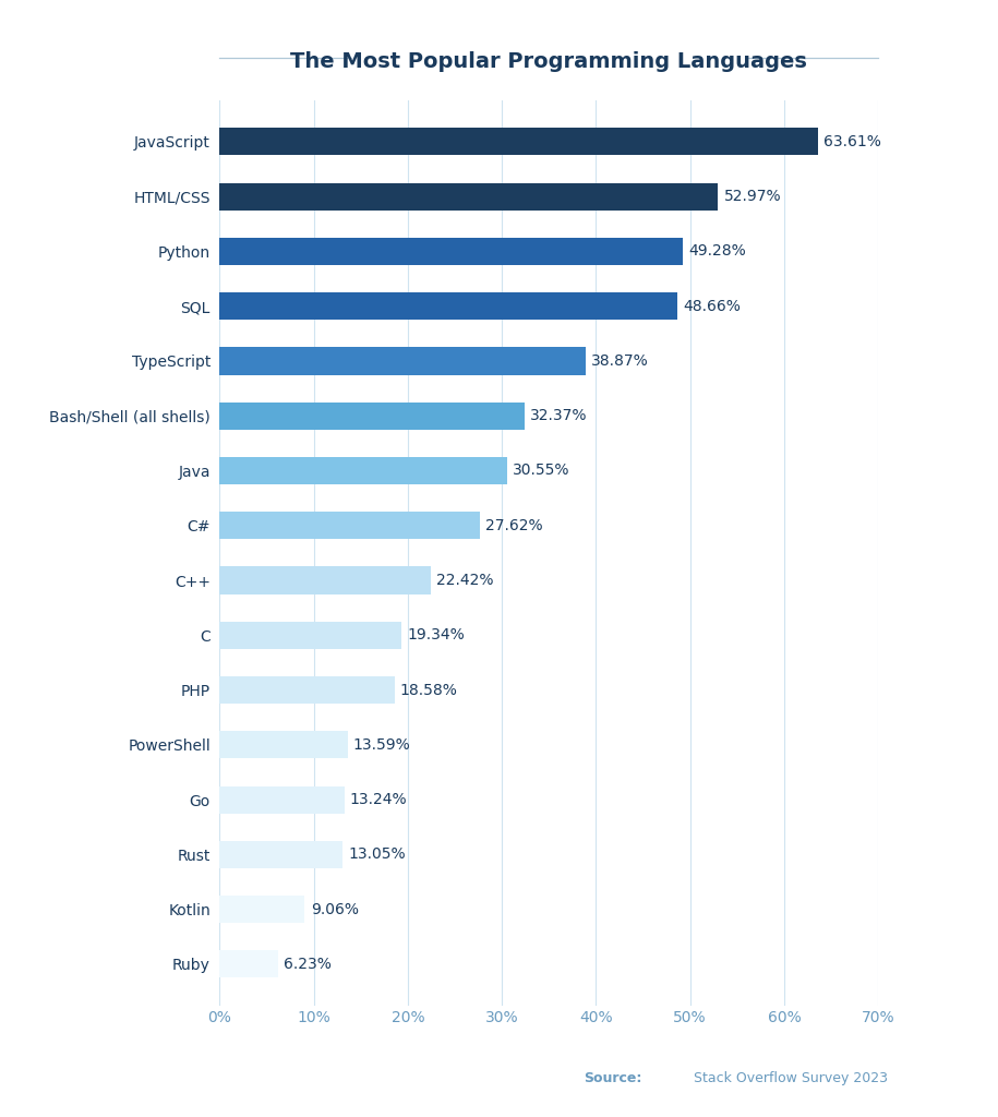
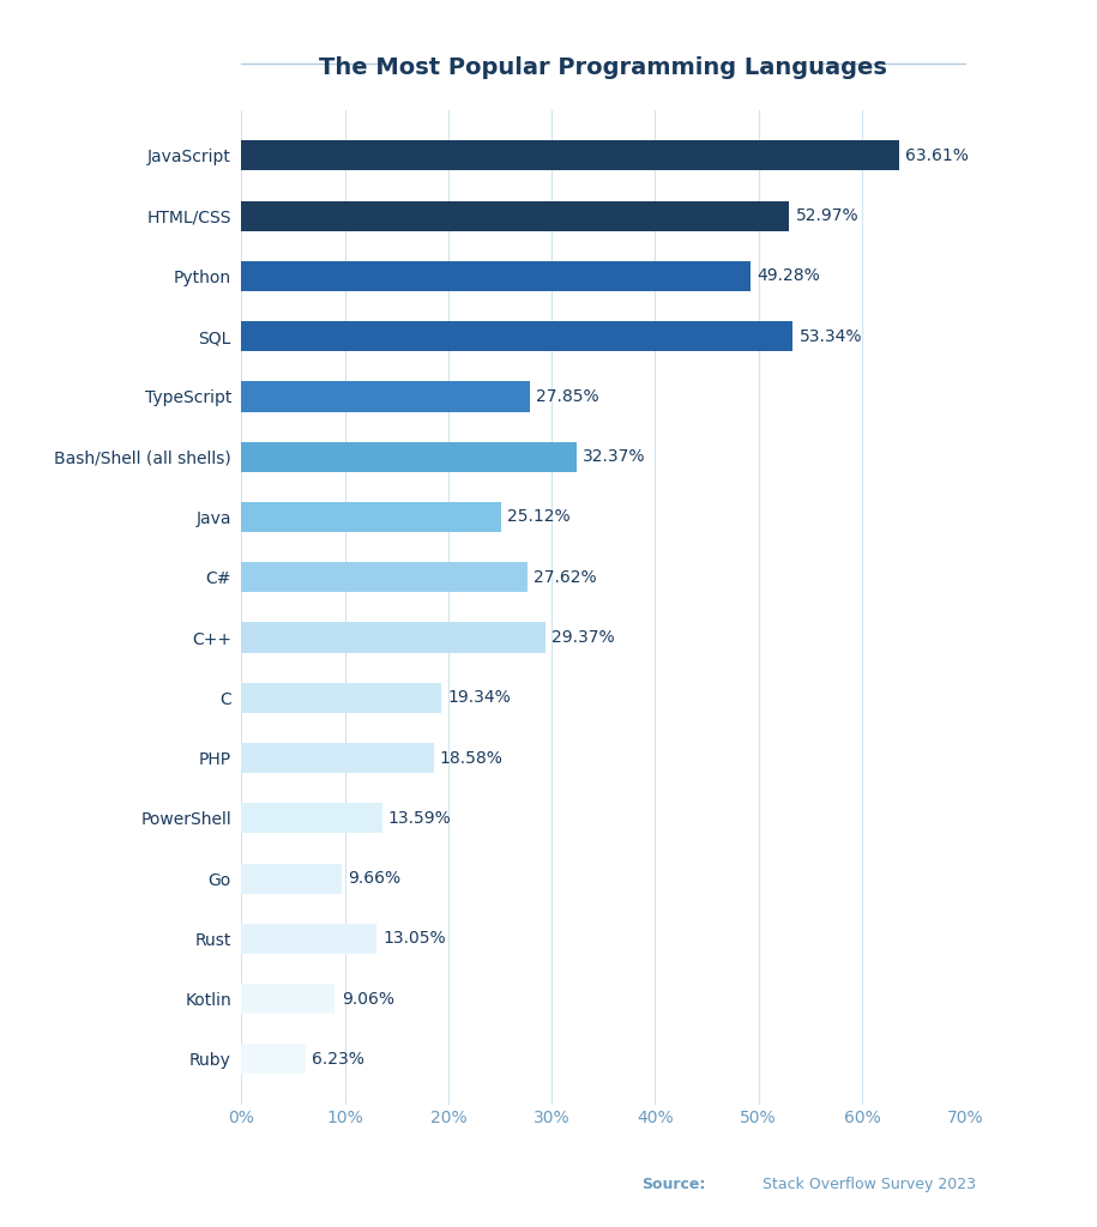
SQL: 48.66% -> 53.34%
TypeScript: 38.87% -> 27.85%
Java: 30.55% -> 25.12%
C++: 22.42% -> 29.37%
Go: 13.24% -> 9.66%
